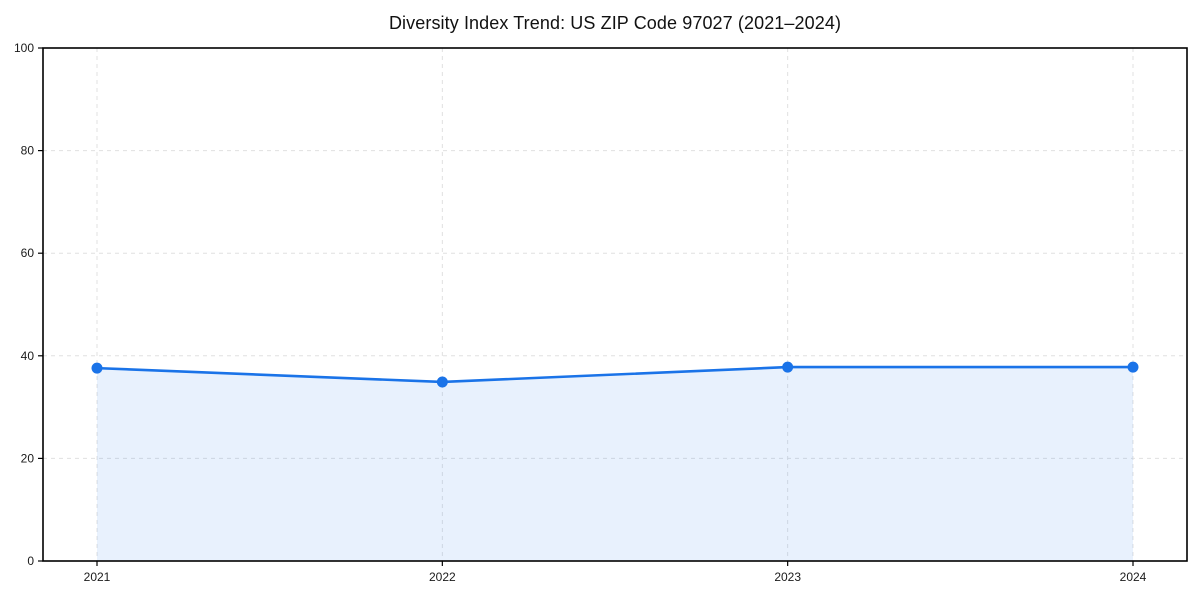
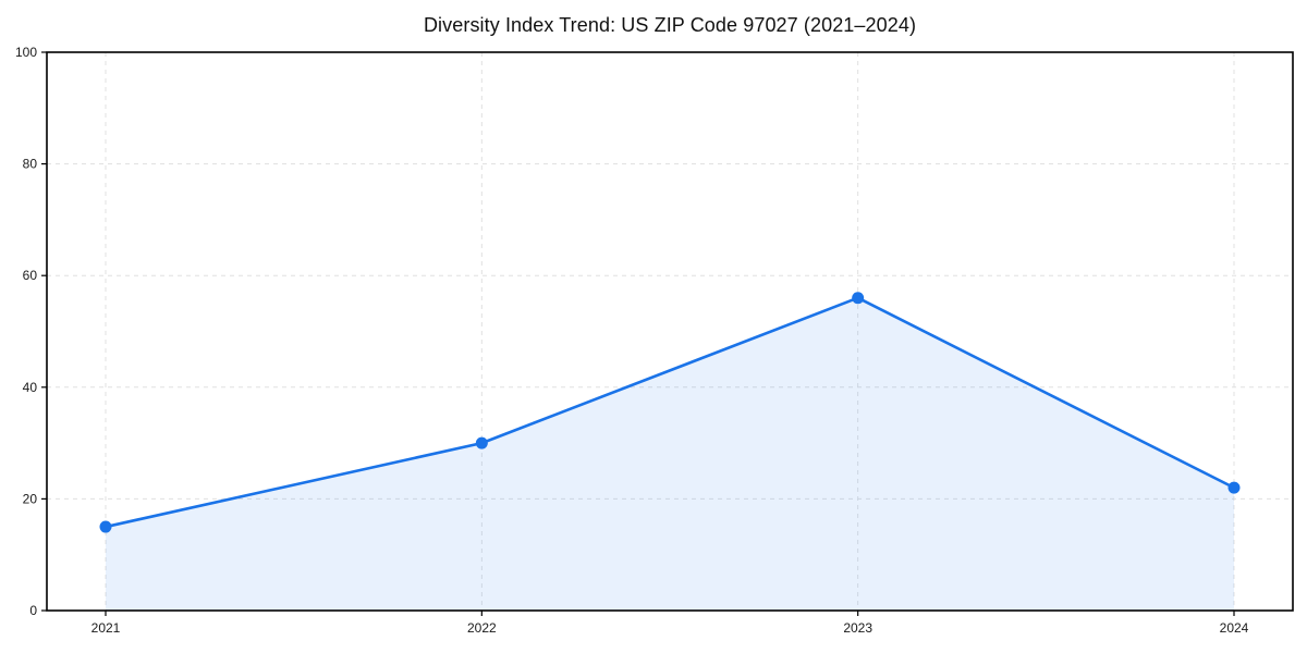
2021: 38 -> 15
2022: 35 -> 30
2023: 38 -> 56
2024: 38 -> 22
